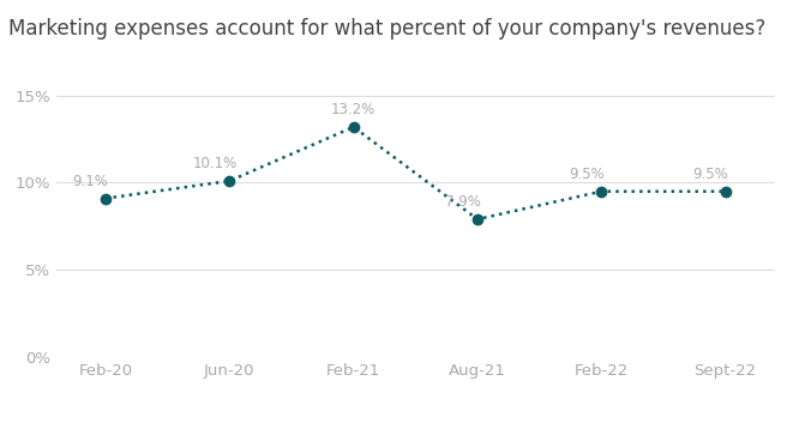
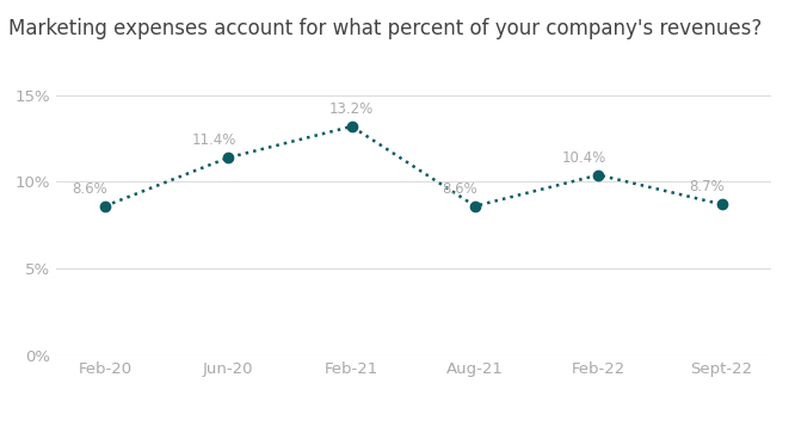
Feb-20: 9.1% -> 8.6%
Jun-20: 10.1% -> 11.4%
Aug-21: 7.9% -> 8.6%
Feb-22: 9.5% -> 10.4%
Sept-22: 9.5% -> 8.7%
